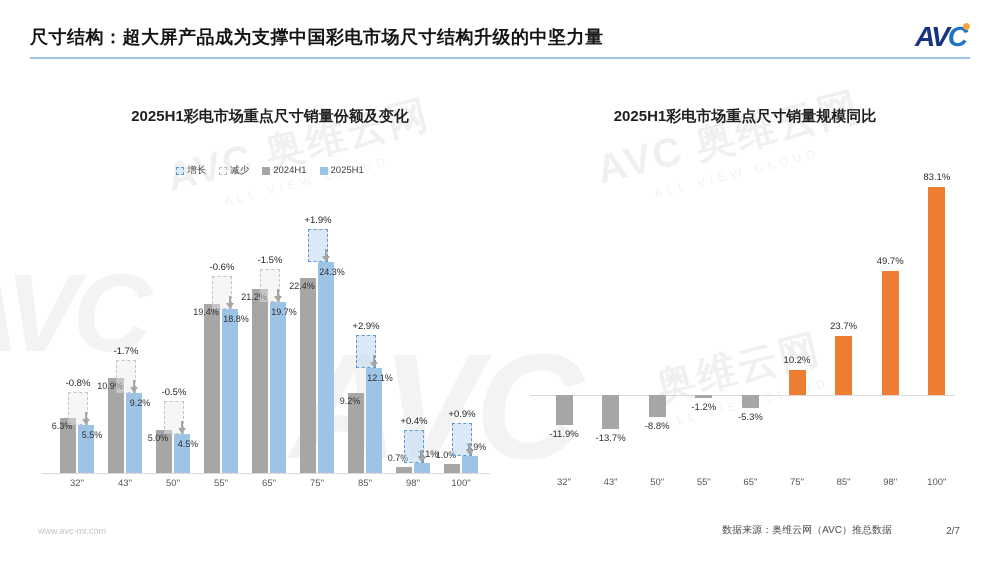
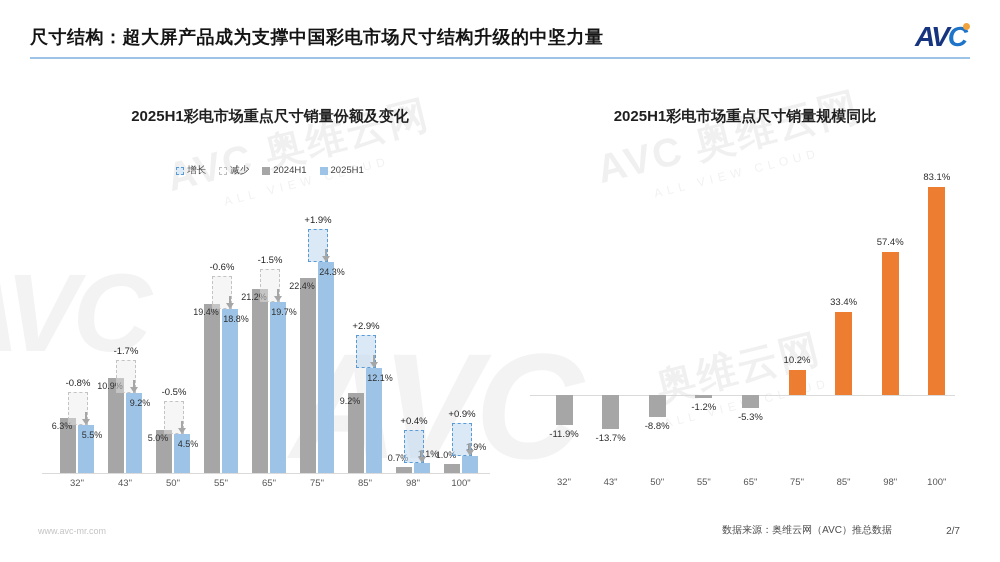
2025H1彩电市场重点尺寸销量规模同比/85": 23.7% -> 33.4%
2025H1彩电市场重点尺寸销量规模同比/98": 49.7% -> 57.4%
